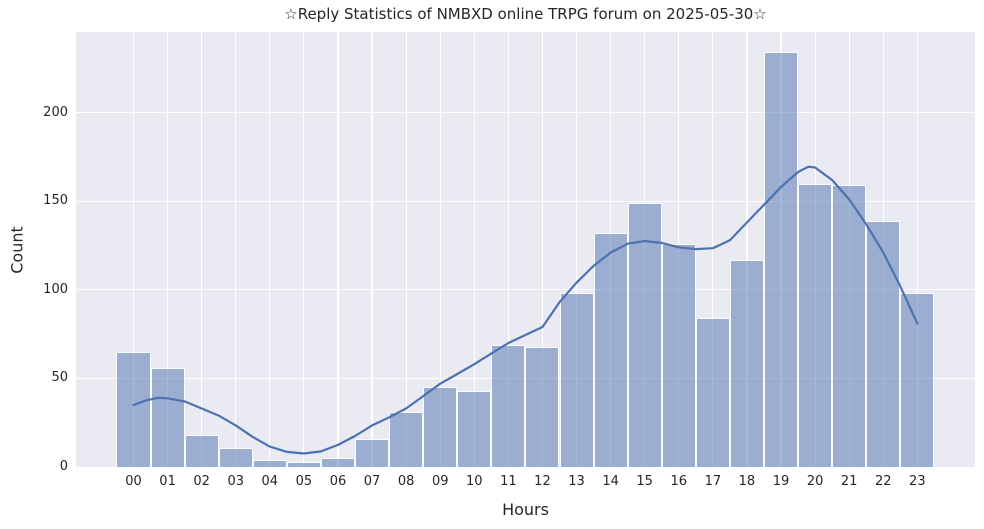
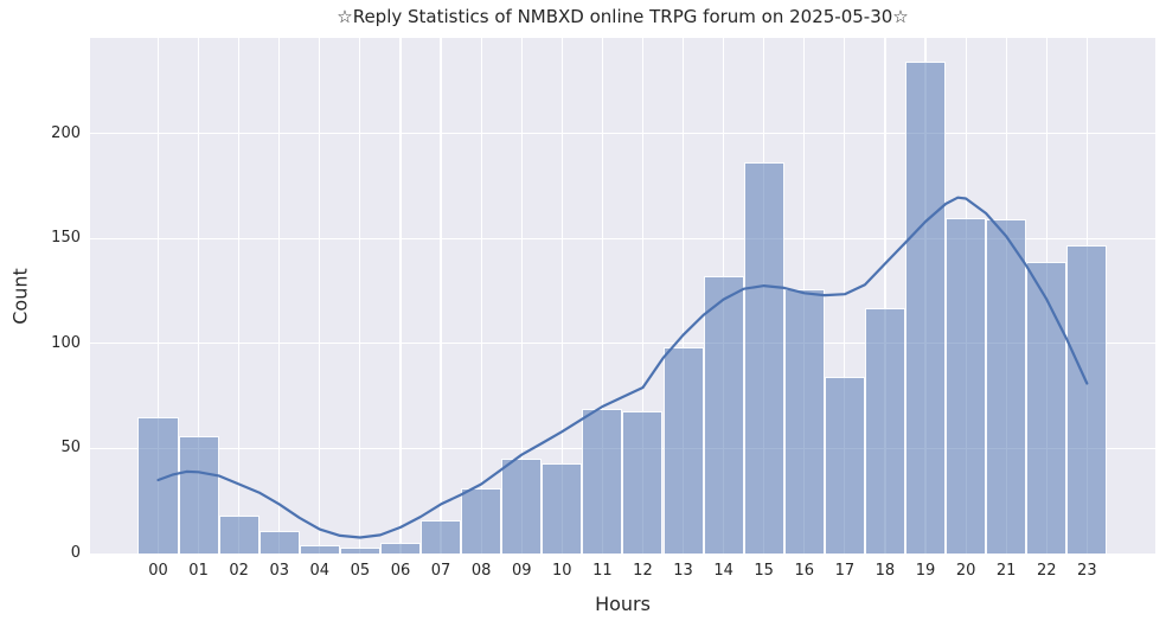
15: 149 -> 186
23: 98 -> 147
